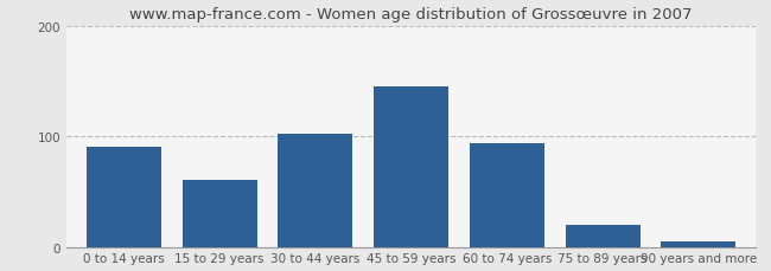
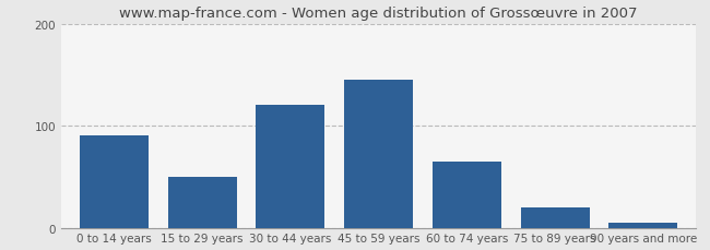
15 to 29 years: 60 -> 50
30 to 44 years: 102 -> 120
60 to 74 years: 94 -> 65
